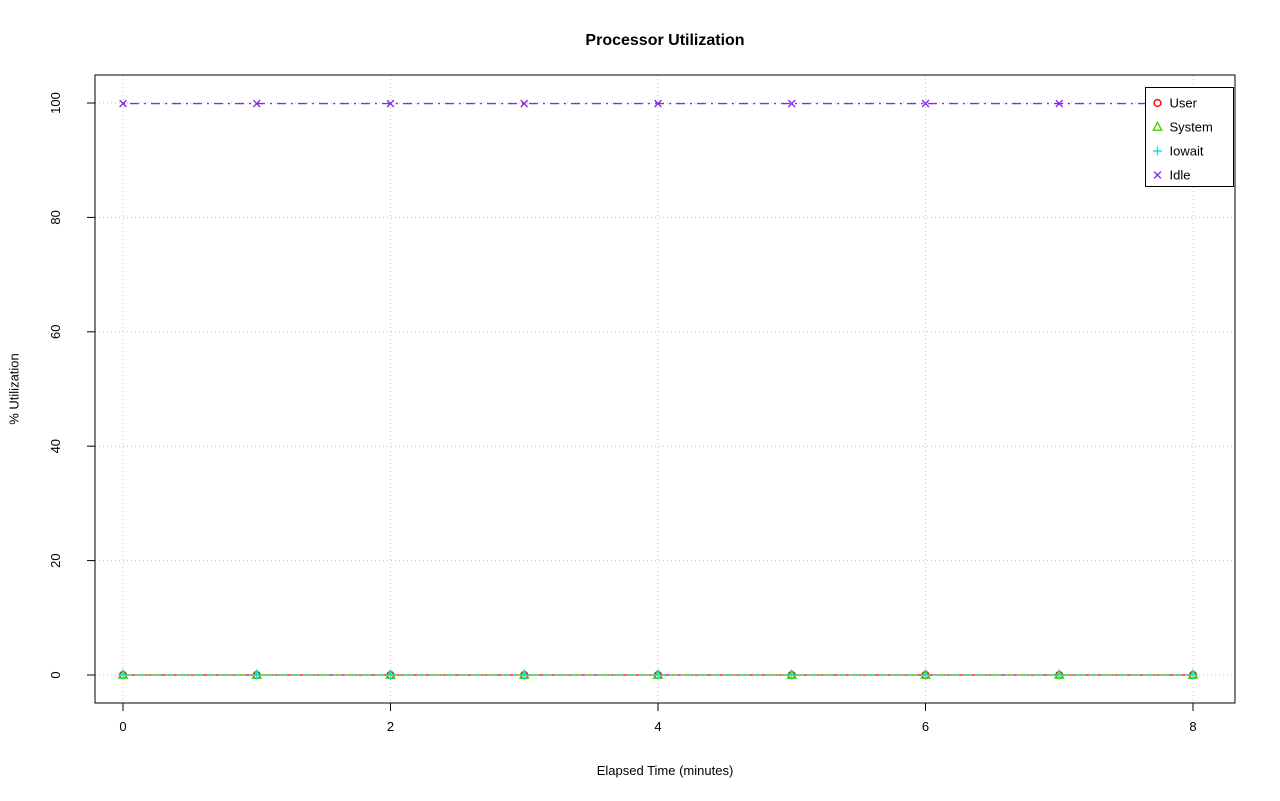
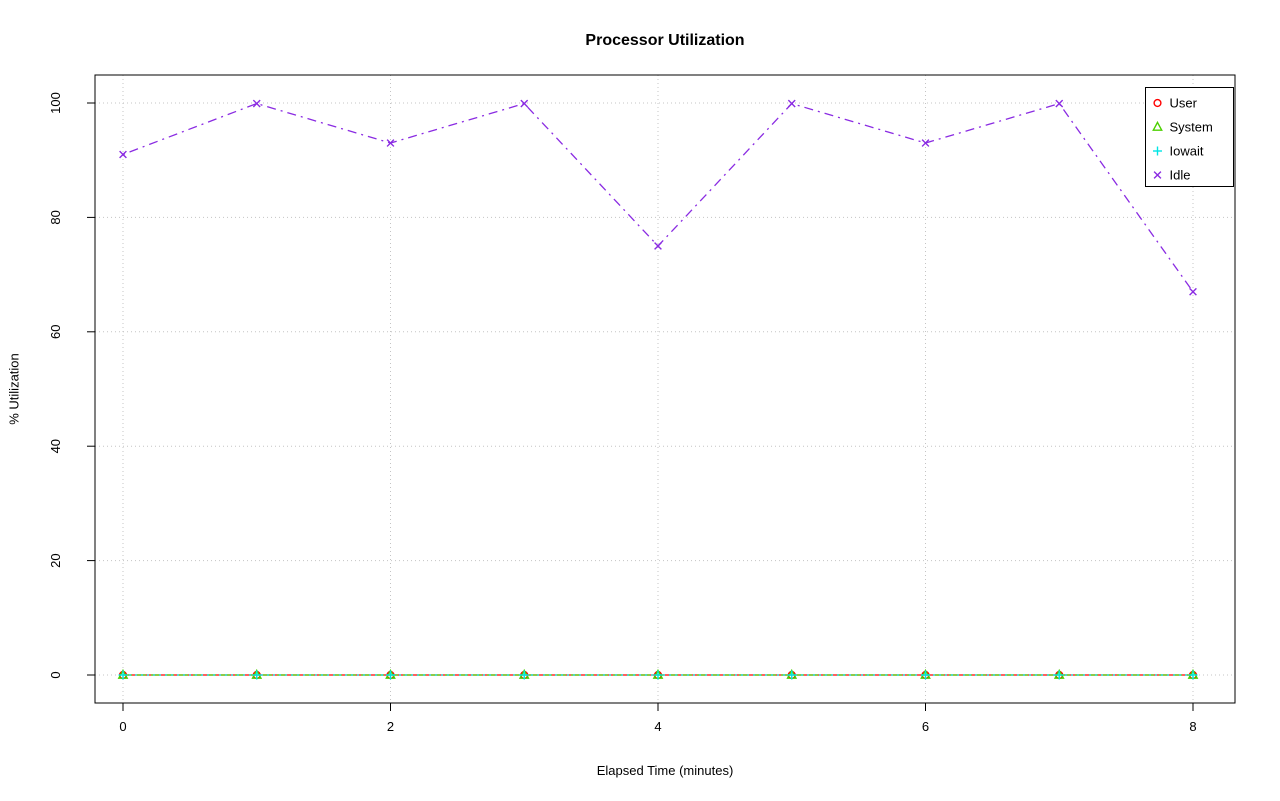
Idle/0: 100 -> 91
Idle/2: 100 -> 93
Idle/4: 100 -> 75
Idle/6: 100 -> 93
Idle/8: 100 -> 67
